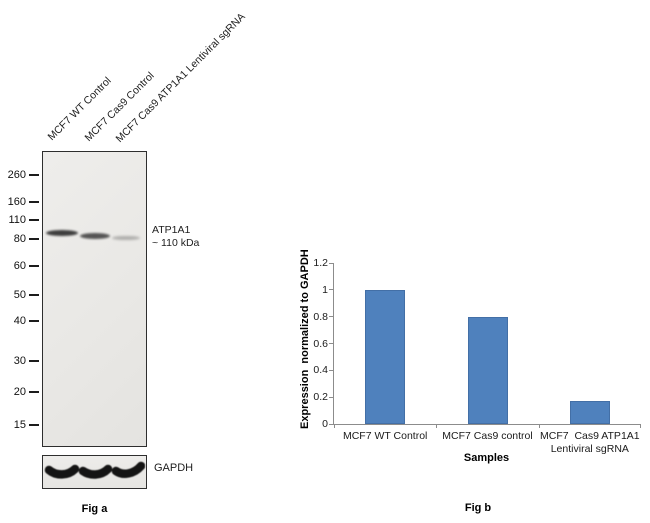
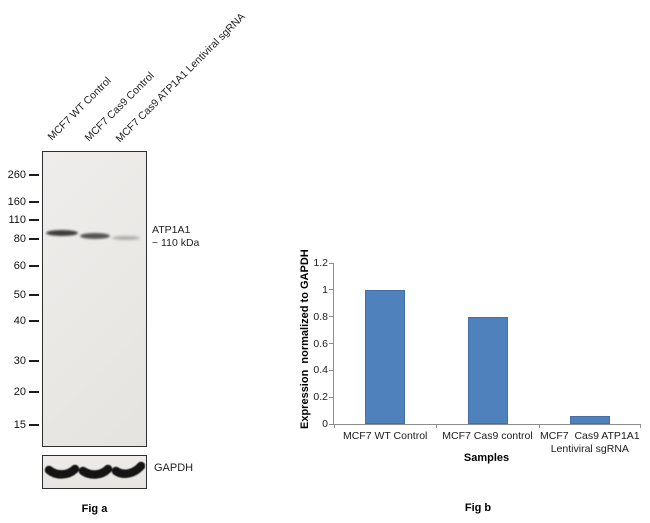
MCF7 Cas9 ATP1A1 Lentiviral sgRNA: 0.17 -> 0.06
